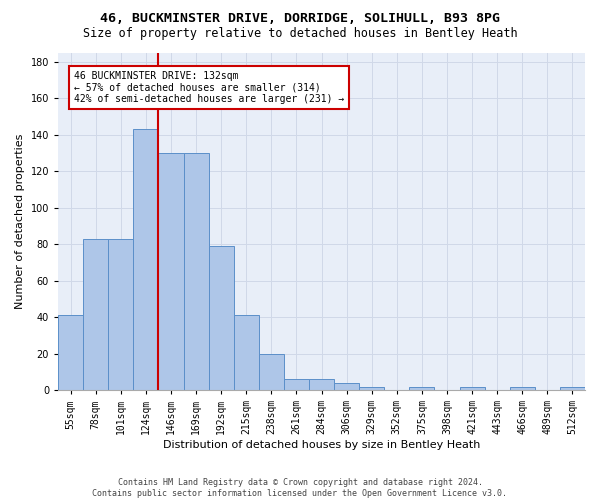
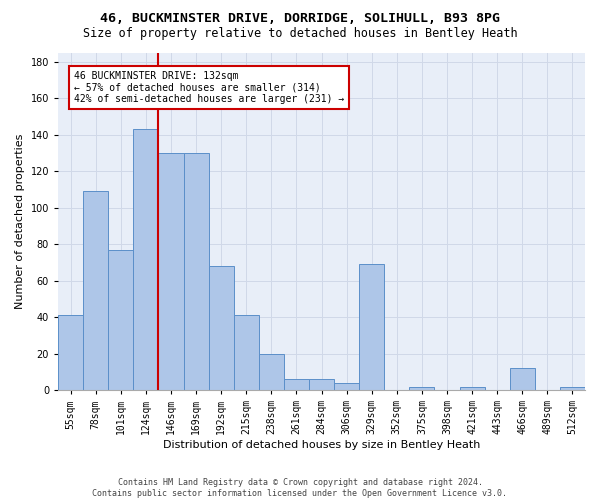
78sqm: 83 -> 109
101sqm: 83 -> 77
192sqm: 79 -> 68
329sqm: 2 -> 69
466sqm: 2 -> 12
